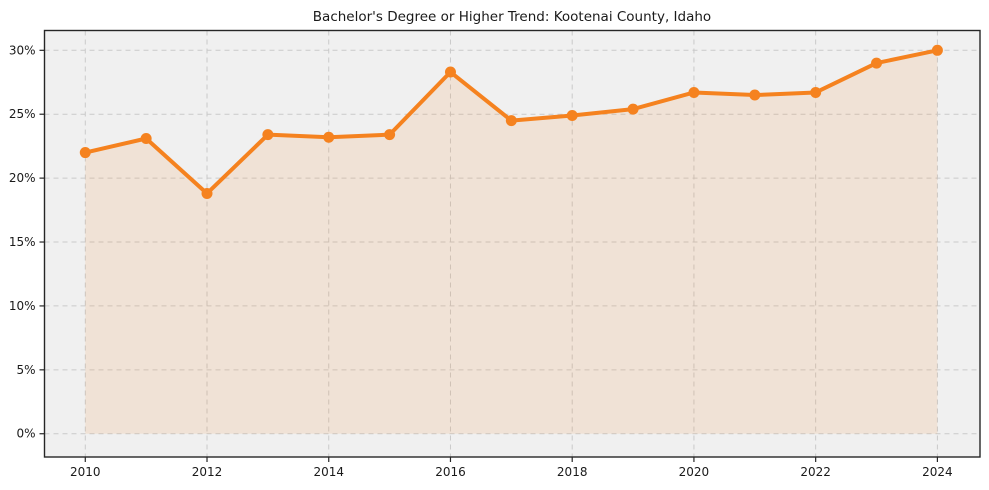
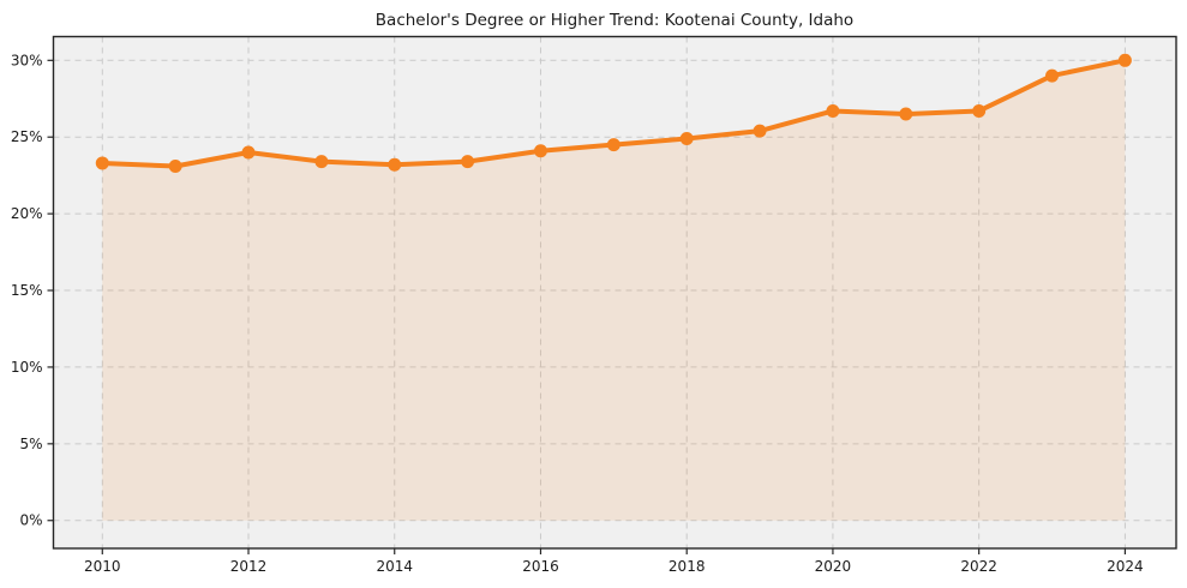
2010: 22.0% -> 23.3%
2012: 18.8% -> 24.0%
2016: 28.3% -> 24.1%
